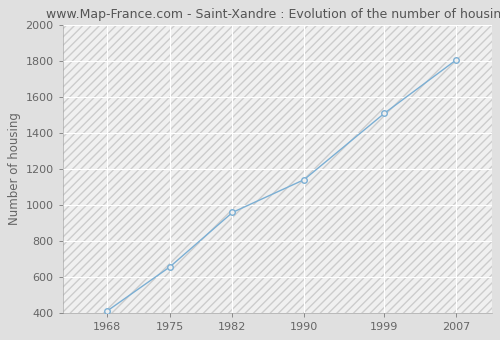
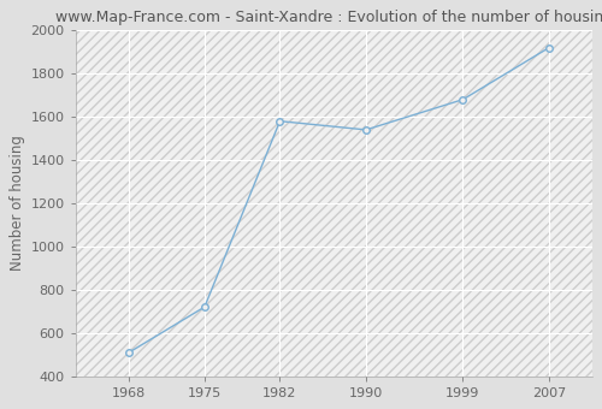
1968: 410 -> 510
1975: 660 -> 720
1982: 960 -> 1580
1990: 1140 -> 1540
1999: 1510 -> 1680
2007: 1810 -> 1920
